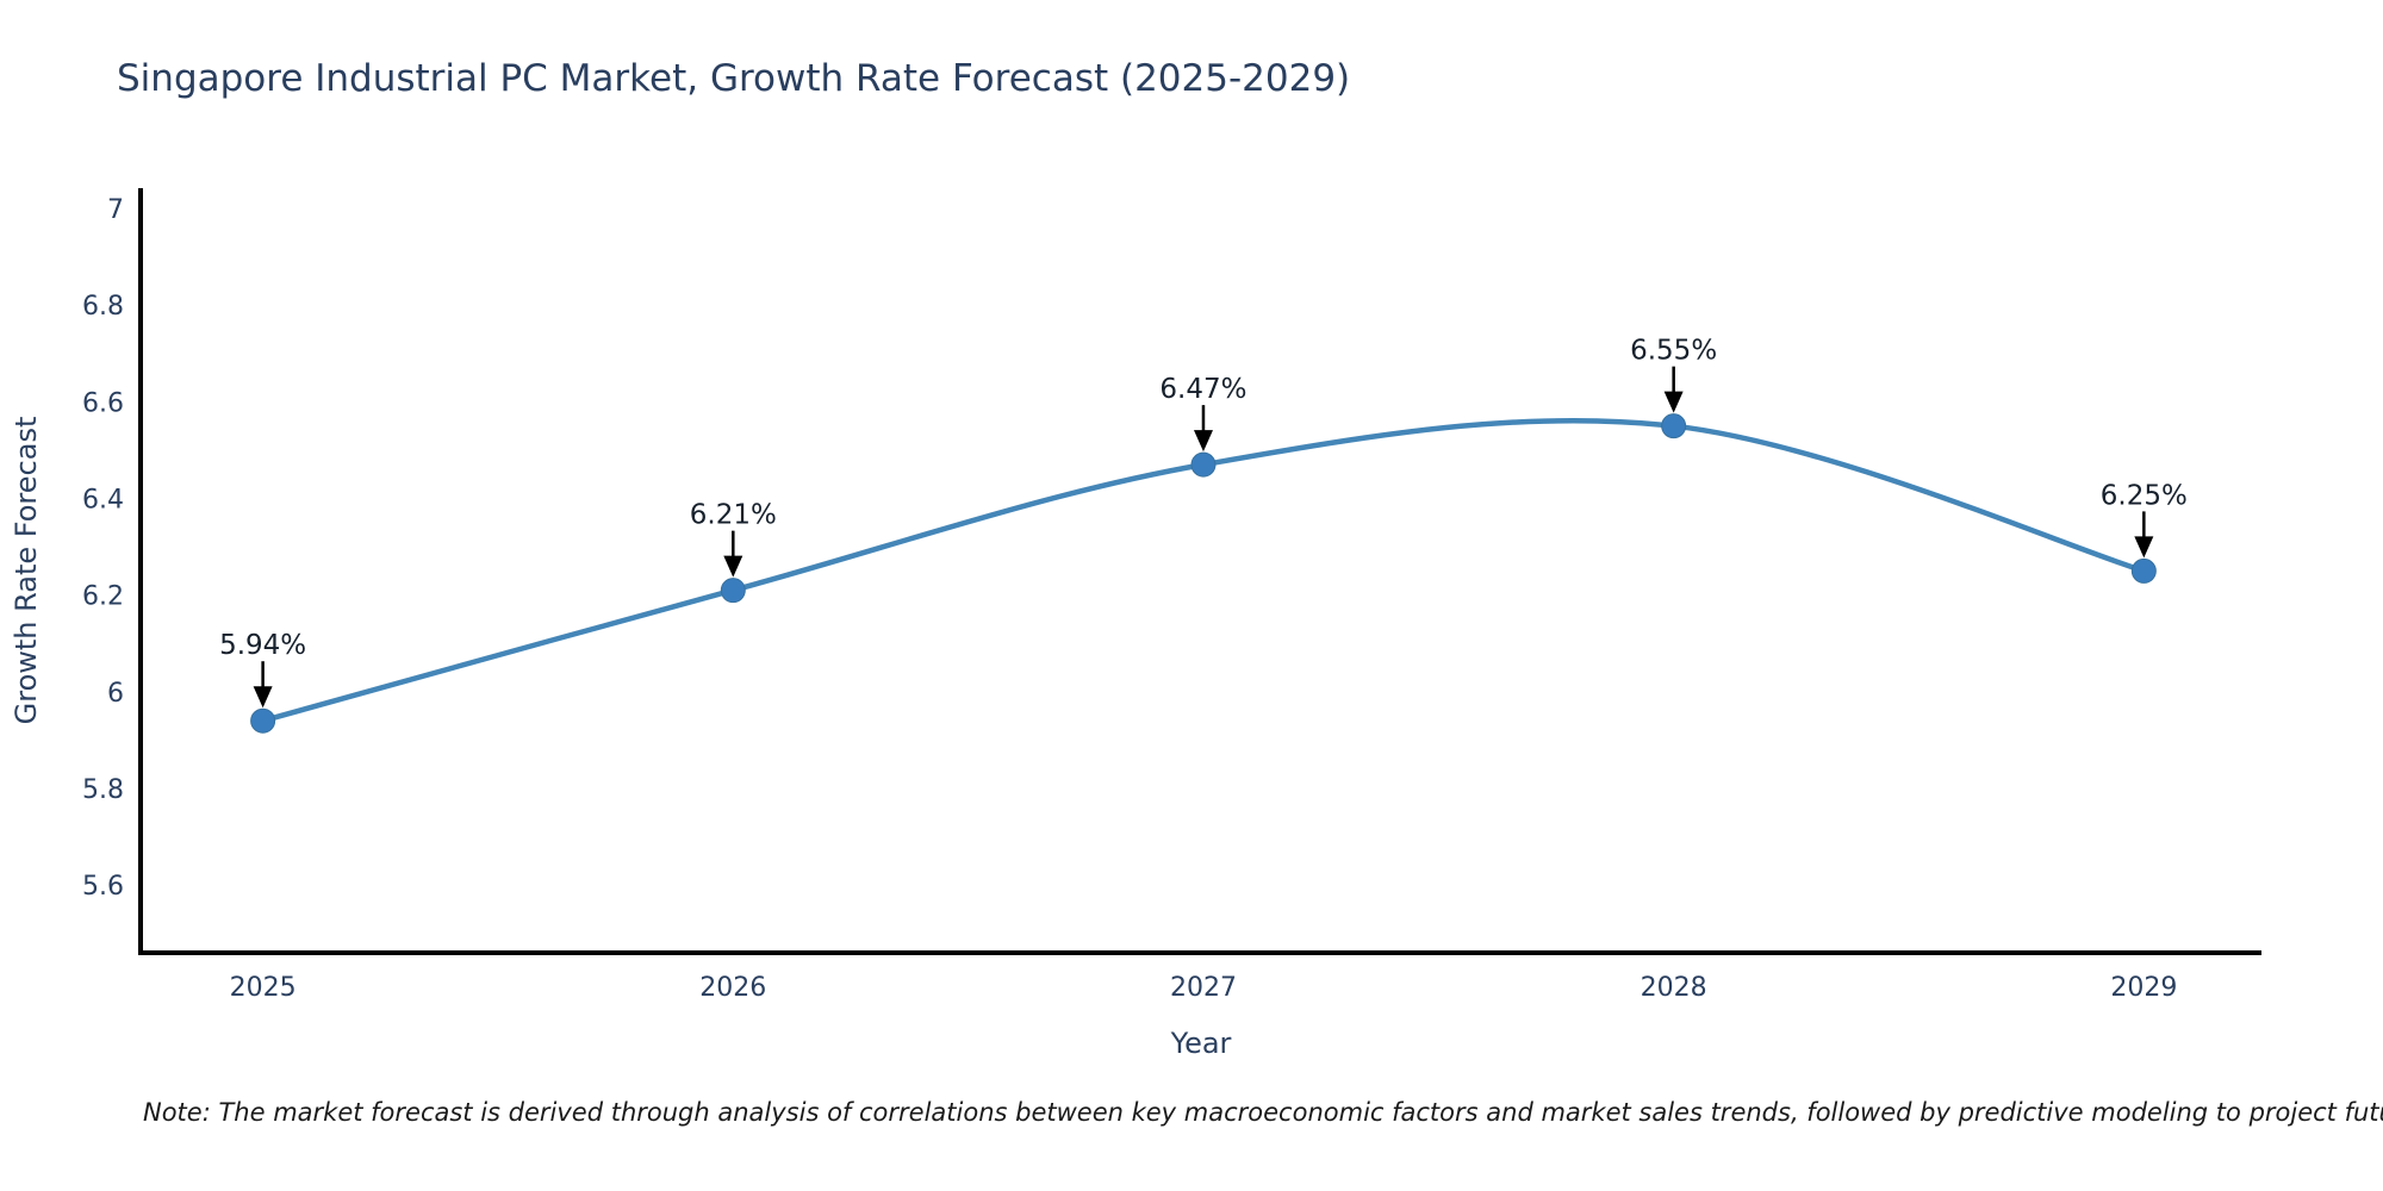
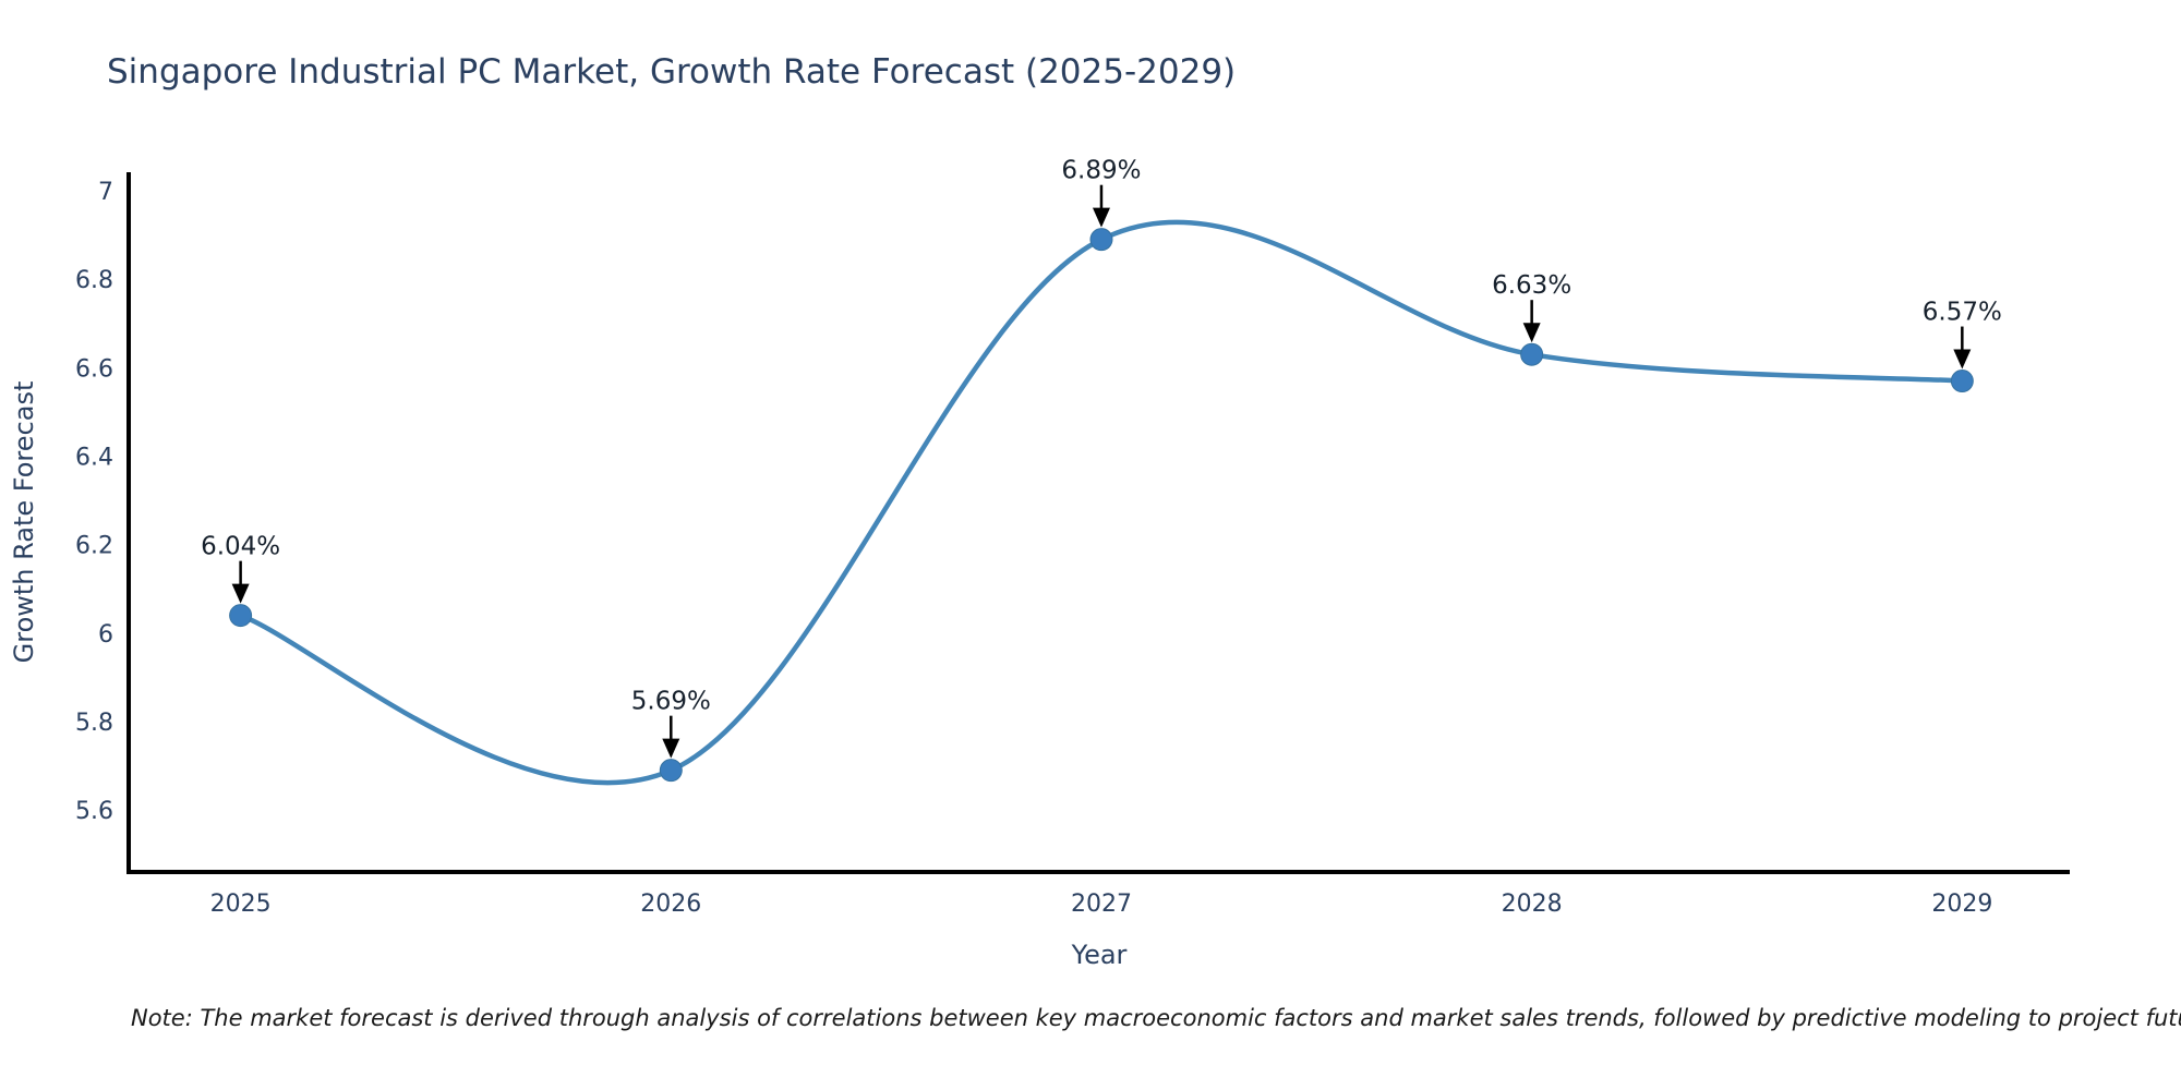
2025: 5.94% -> 6.04%
2026: 6.21% -> 5.69%
2027: 6.47% -> 6.89%
2028: 6.55% -> 6.63%
2029: 6.25% -> 6.57%
